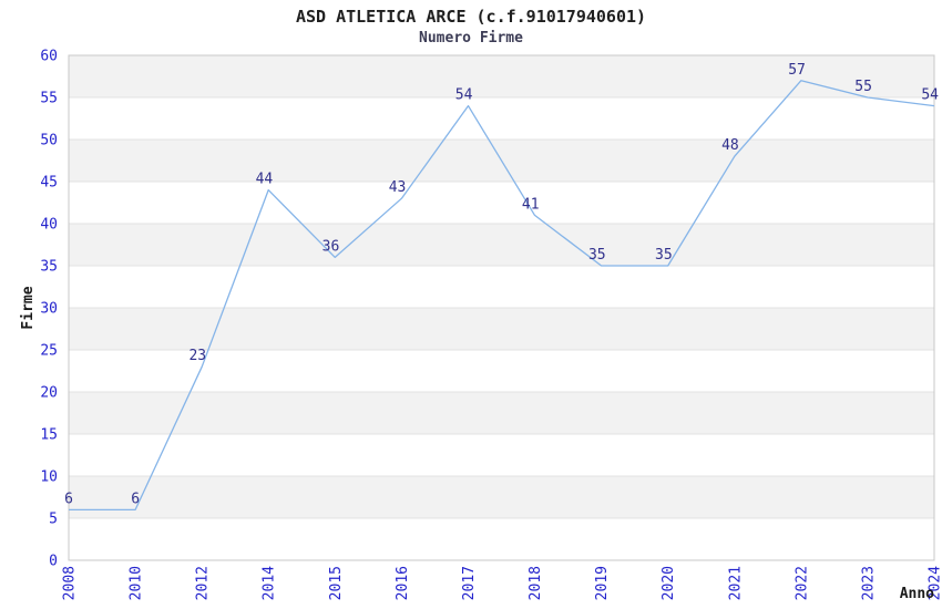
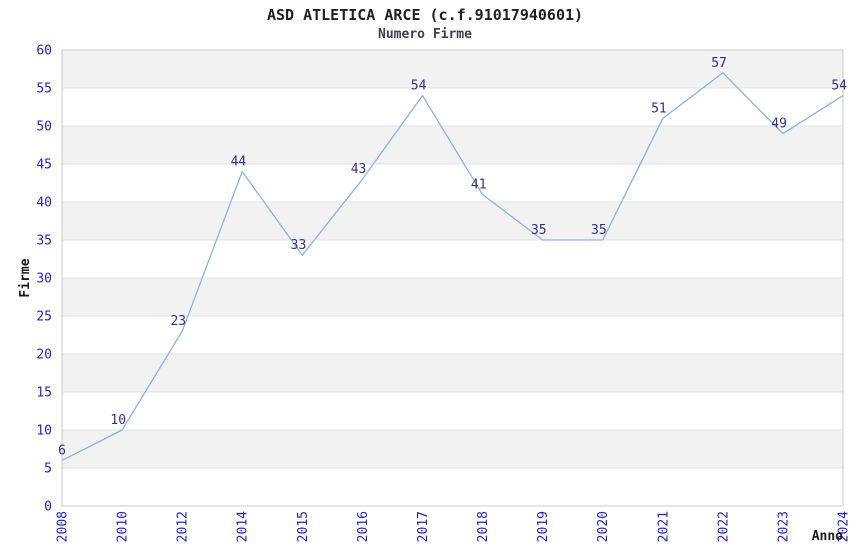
2010: 6 -> 10
2015: 36 -> 33
2021: 48 -> 51
2023: 55 -> 49
